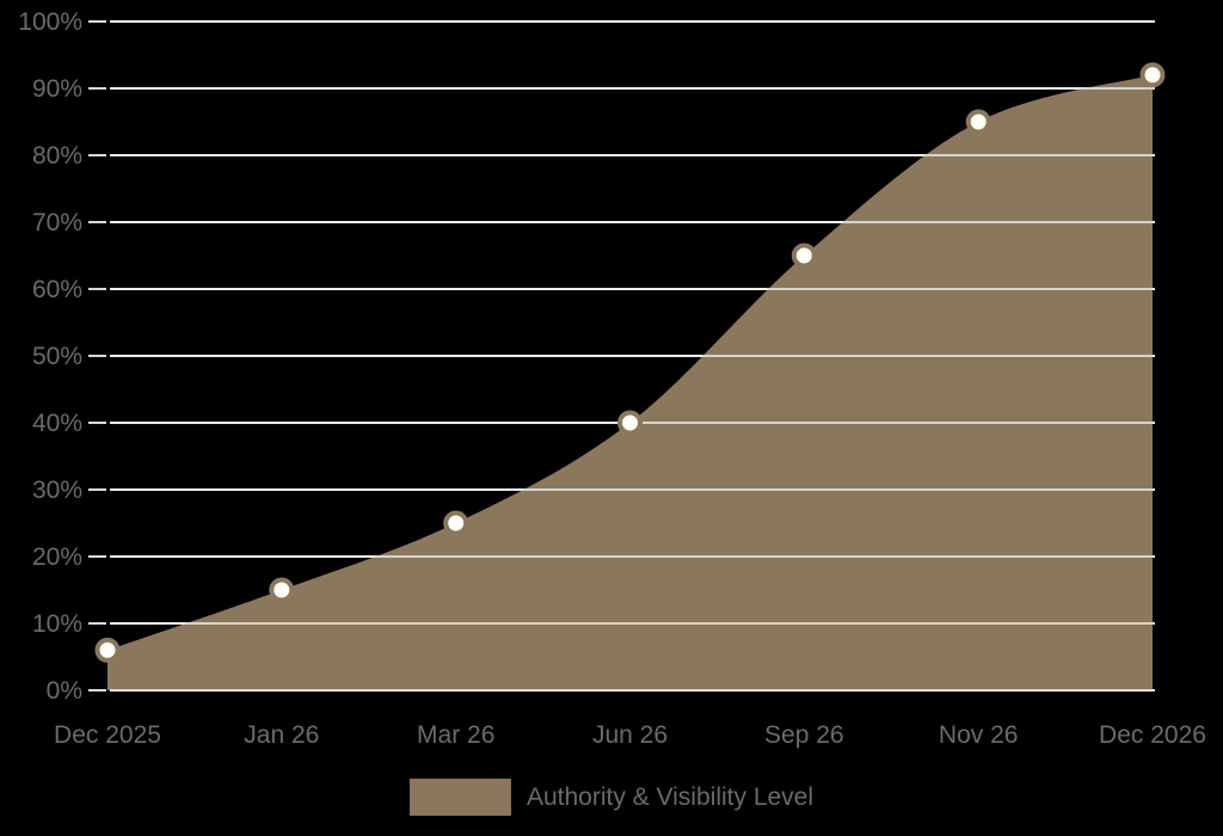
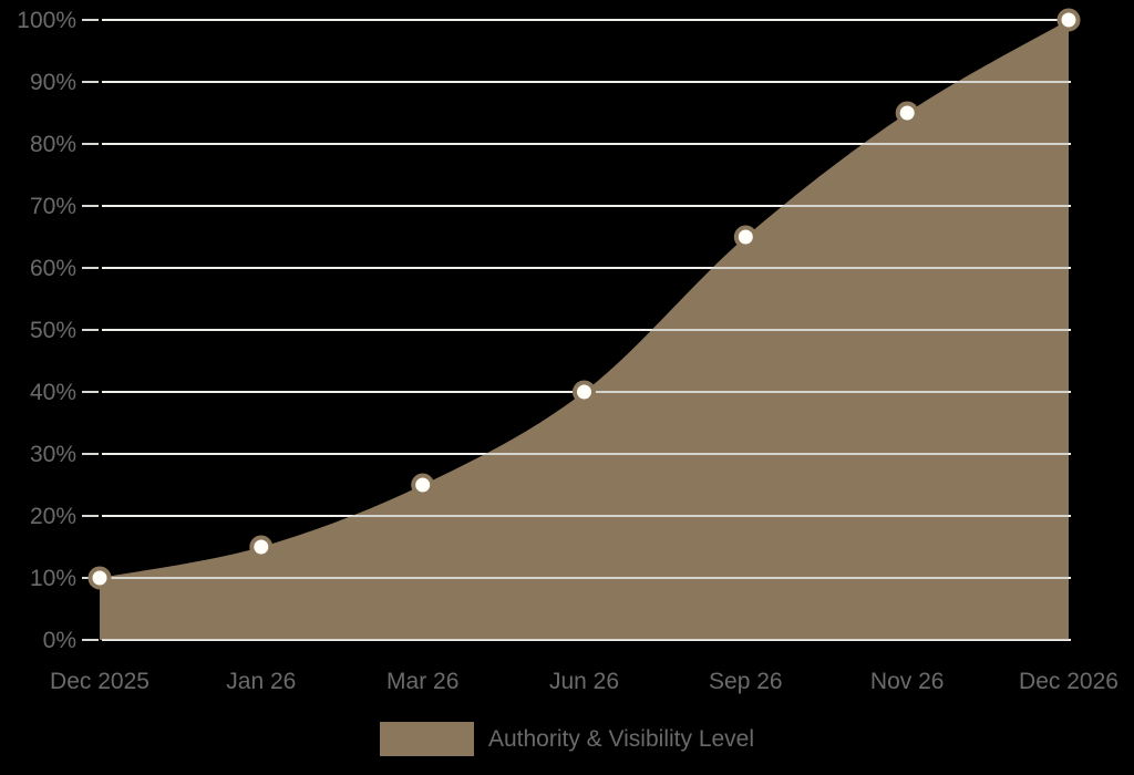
Dec 2025: 6% -> 10%
Dec 2026: 92% -> 100%
